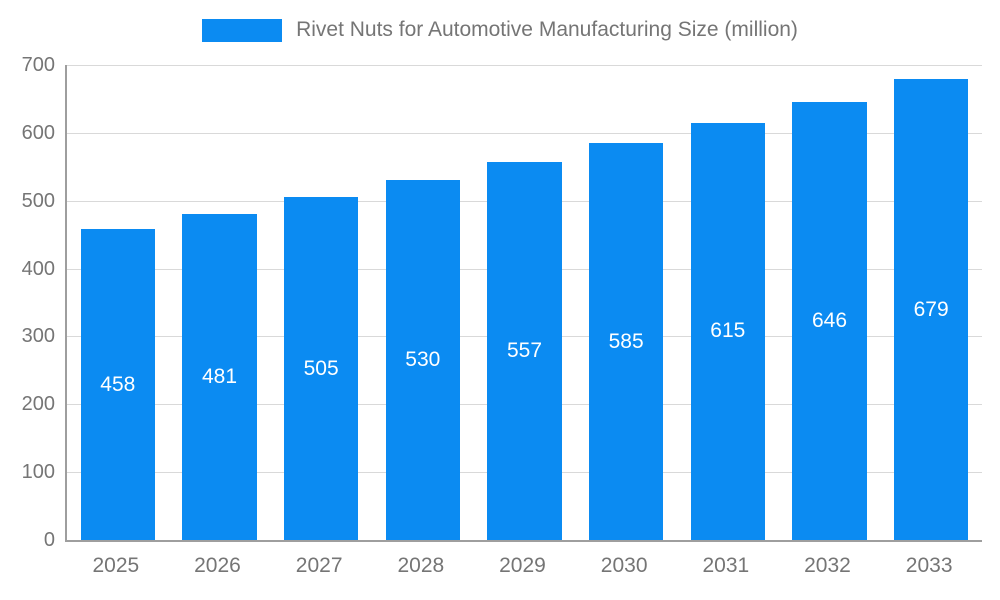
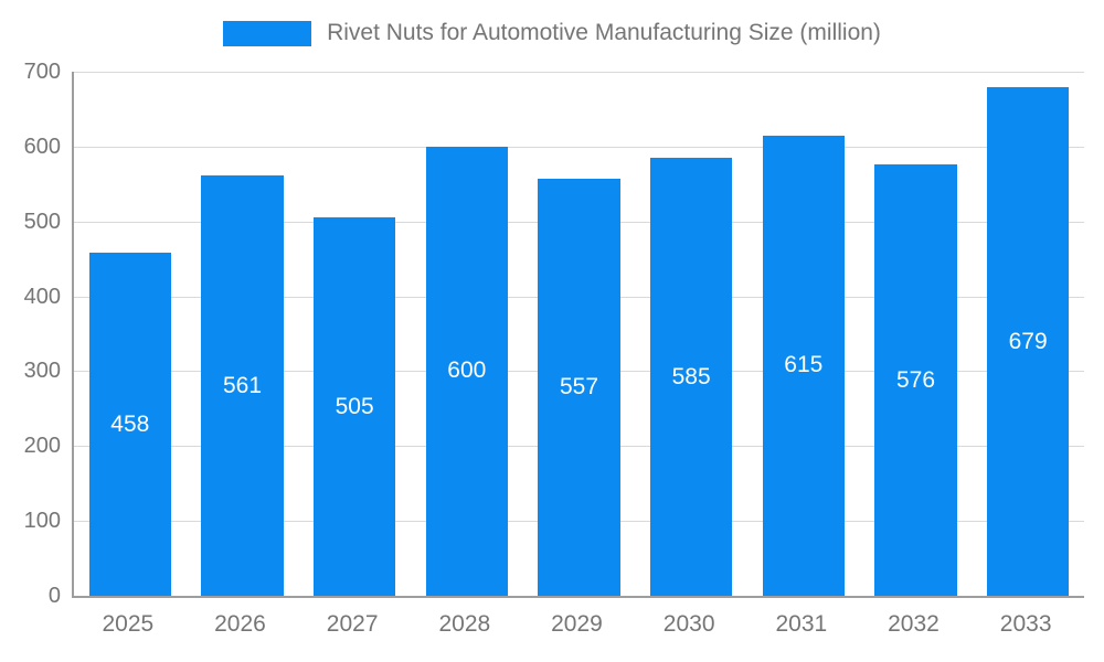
2026: 481 -> 561
2028: 530 -> 600
2032: 646 -> 576
